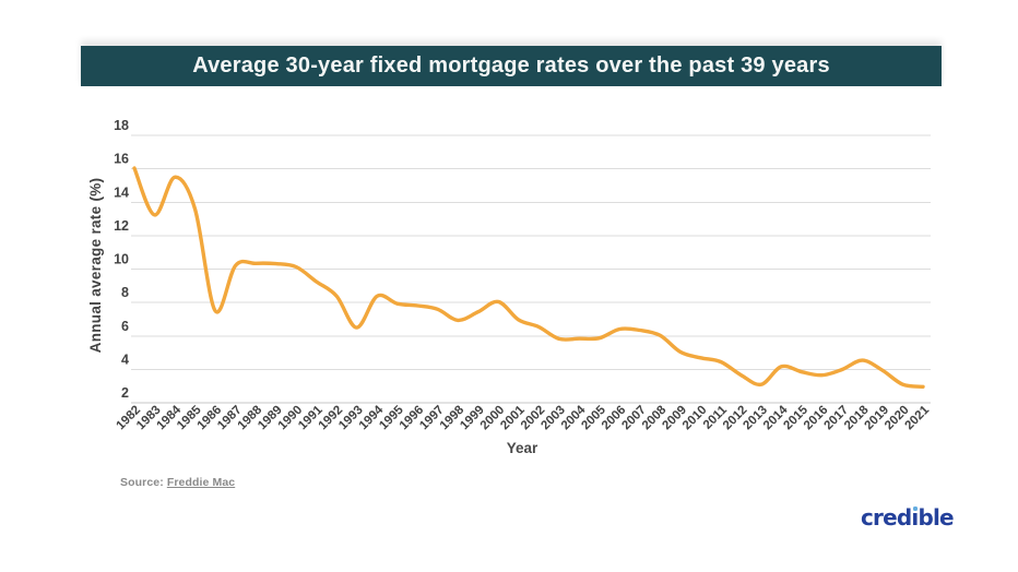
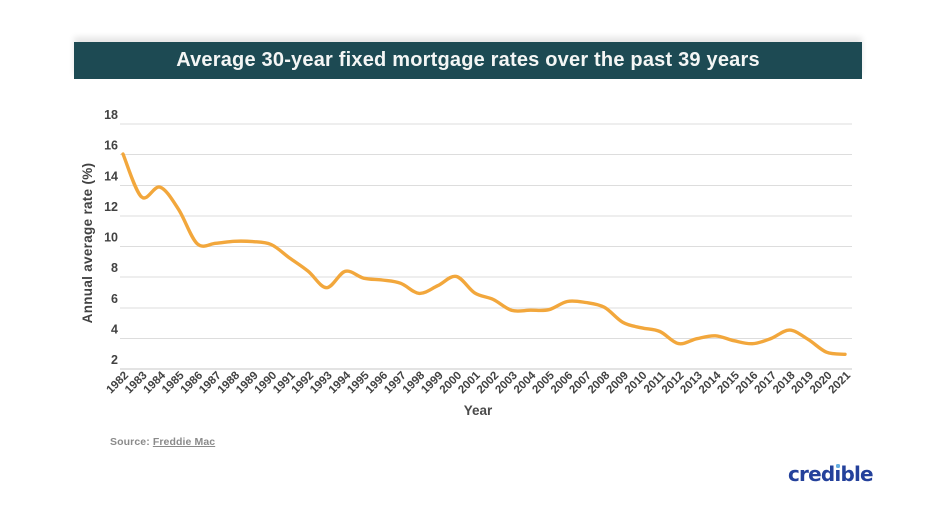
1984: 15.5 -> 13.9
1985: 13.6 -> 12.4
1986: 7.5 -> 10.2
1993: 6.5 -> 7.3
2013: 3.1 -> 4.0
